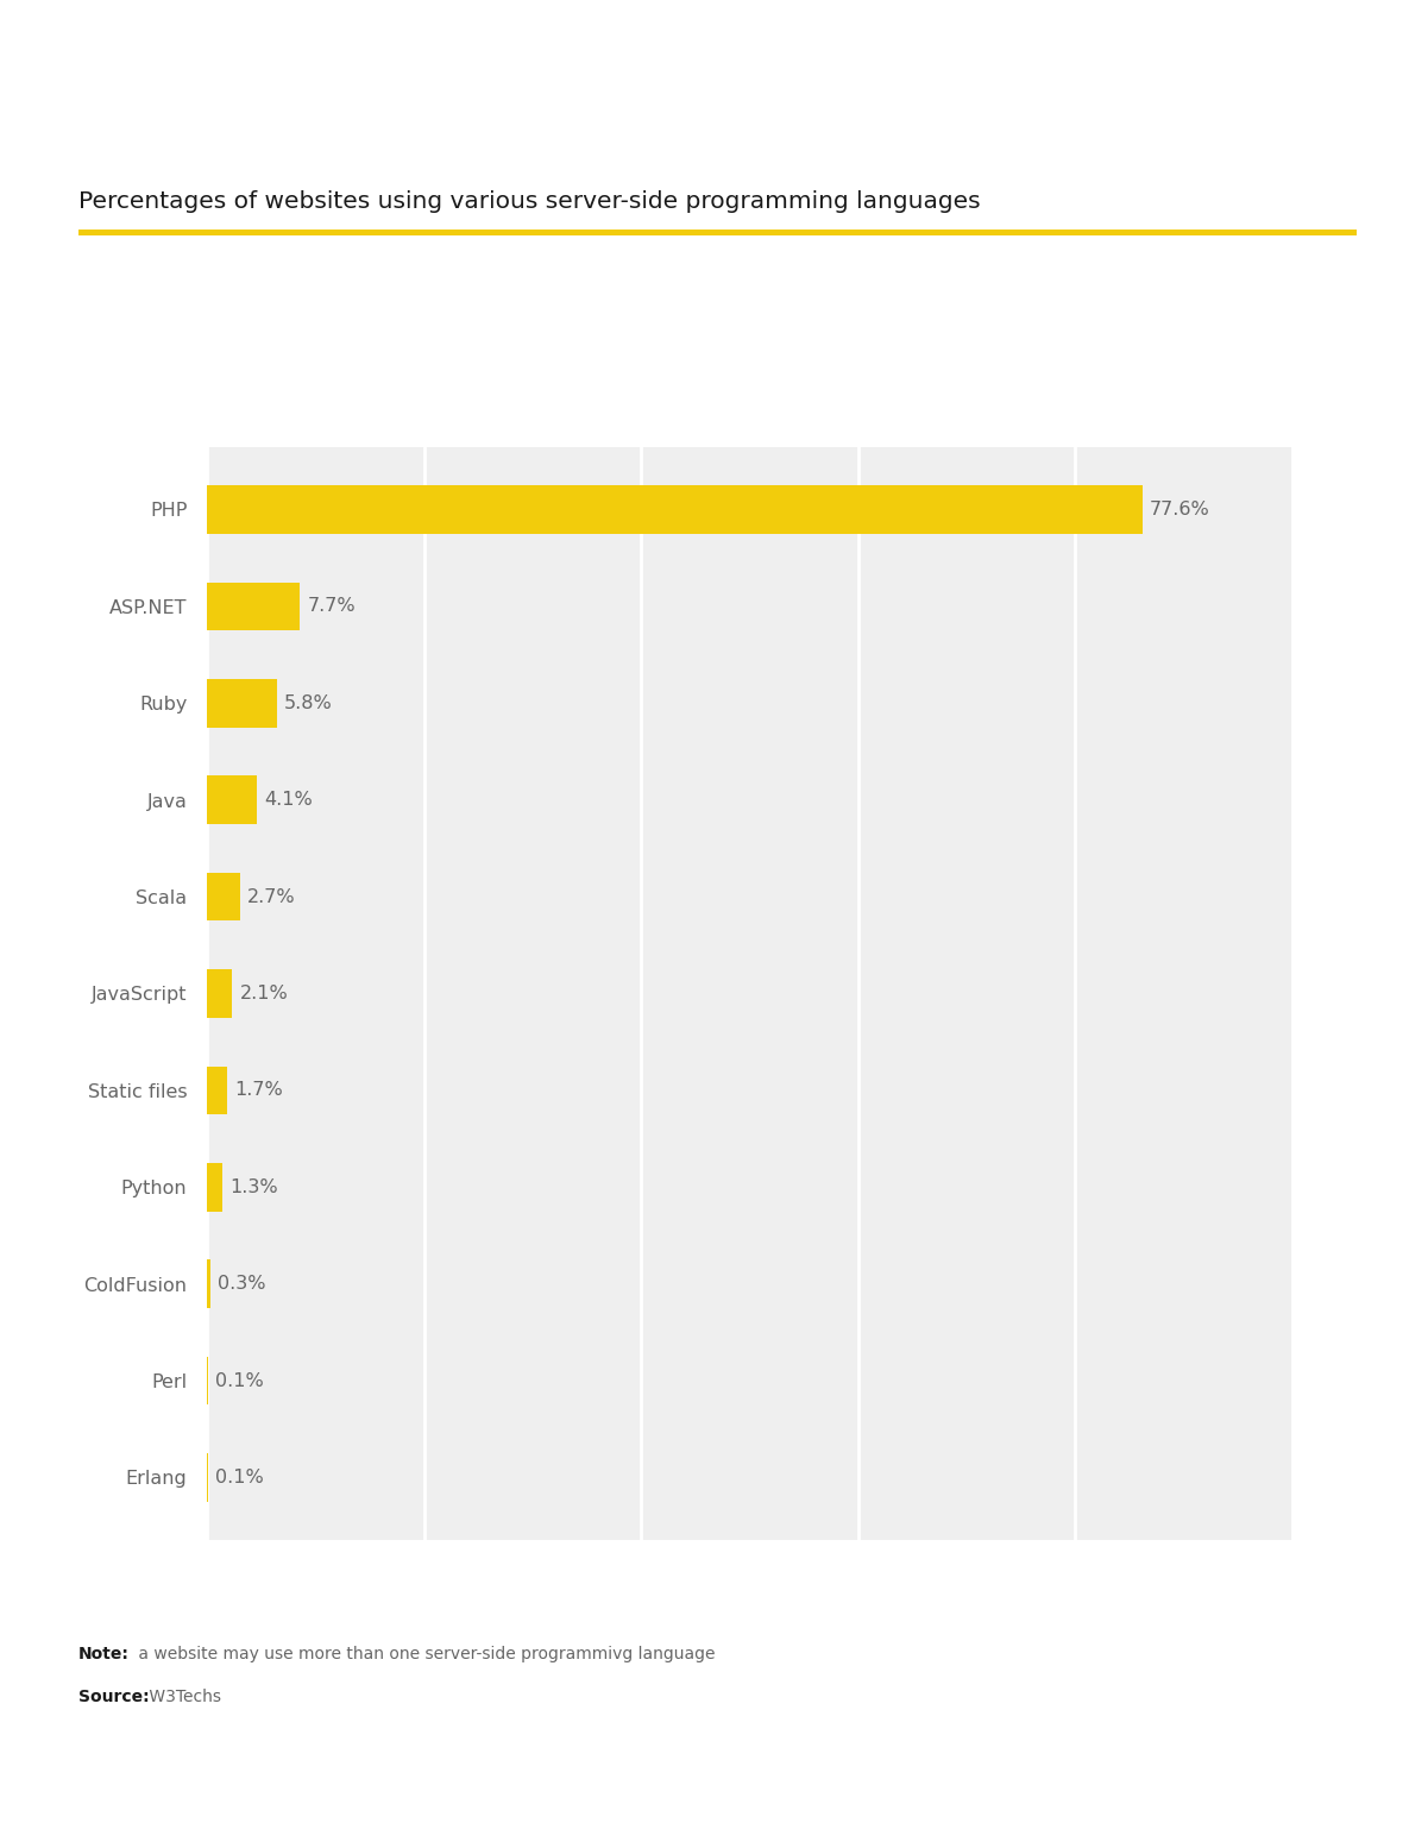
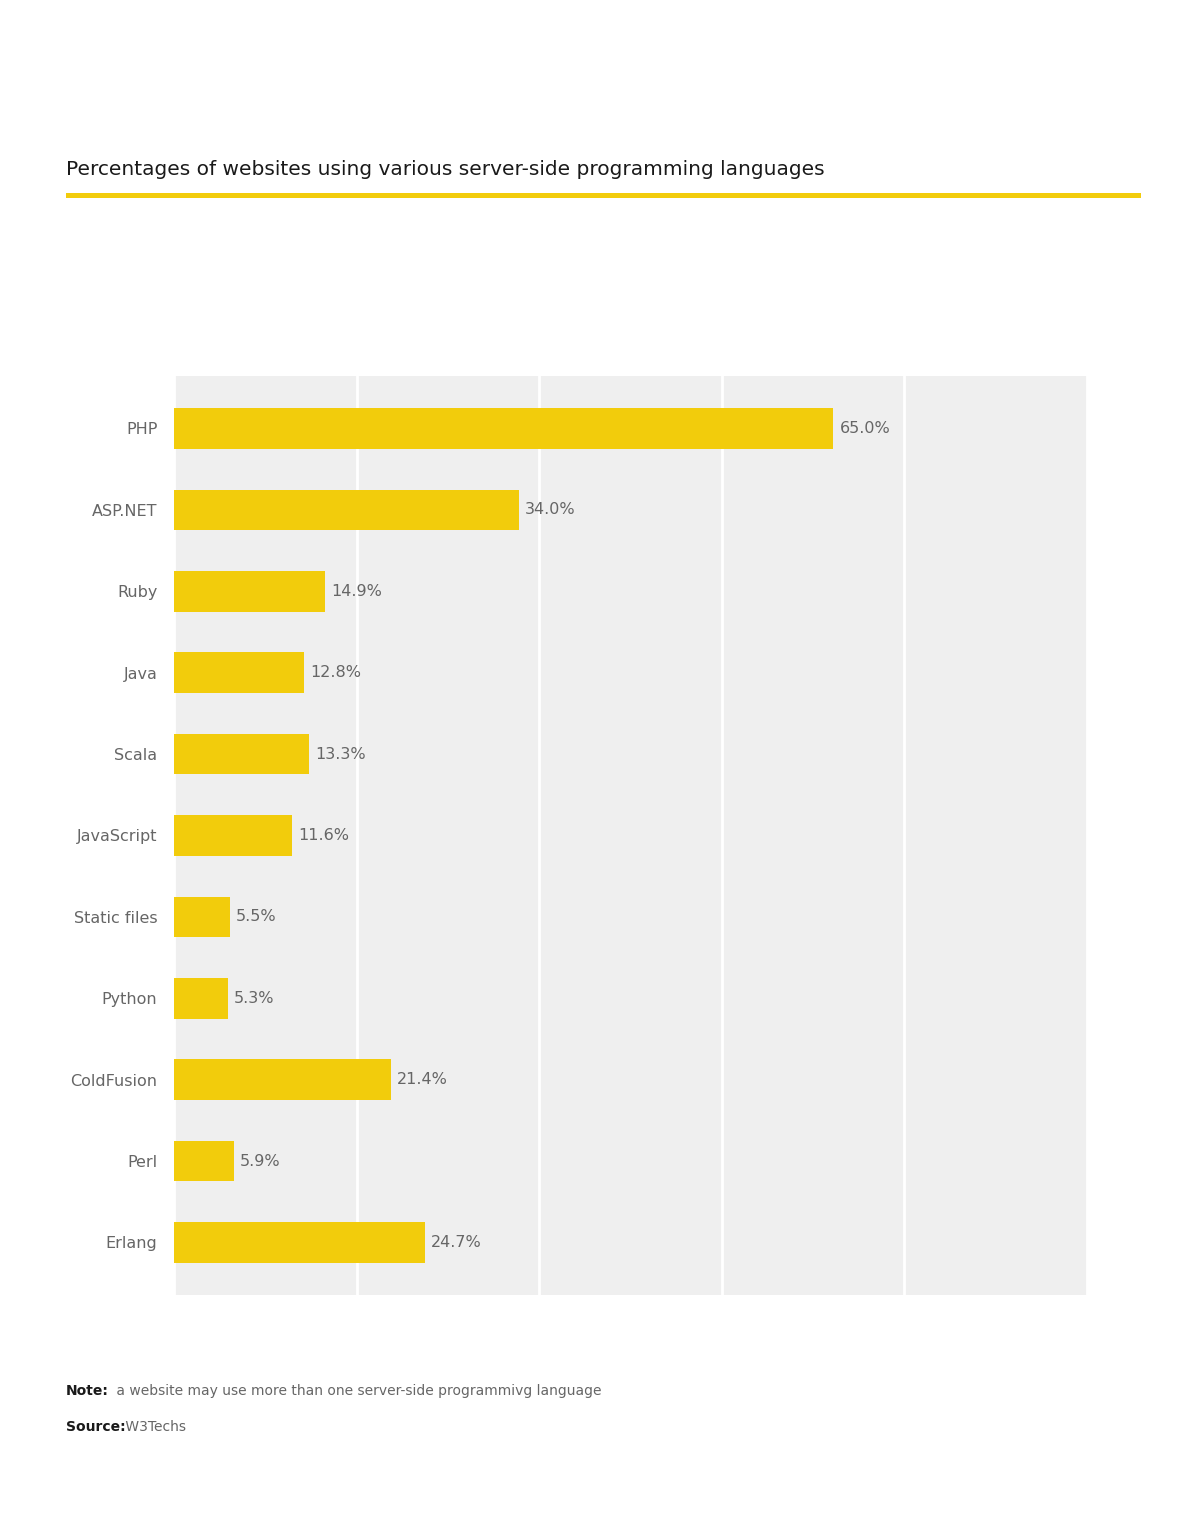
PHP: 77.6% -> 65.0%
ASP.NET: 7.7% -> 34.0%
Ruby: 5.8% -> 14.9%
Java: 4.1% -> 12.8%
Scala: 2.7% -> 13.3%
JavaScript: 2.1% -> 11.6%
Static files: 1.7% -> 5.5%
Python: 1.3% -> 5.3%
ColdFusion: 0.3% -> 21.4%
Perl: 0.1% -> 5.9%
Erlang: 0.1% -> 24.7%
